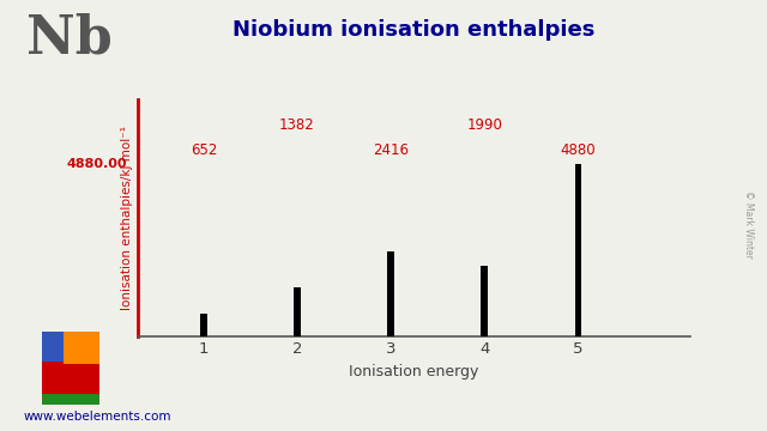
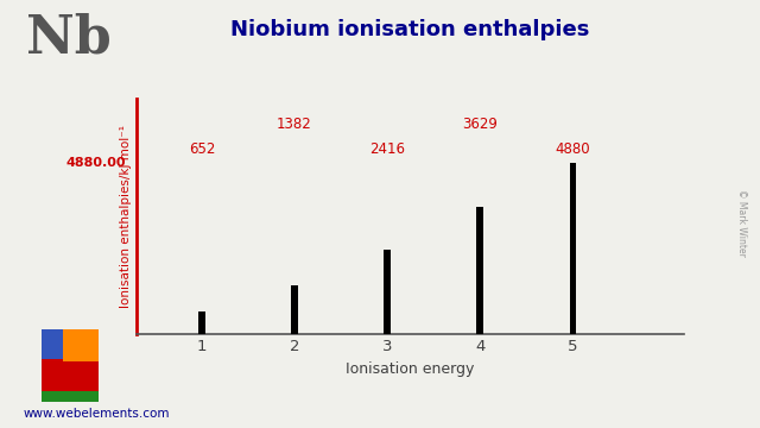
4: 1990 -> 3629
